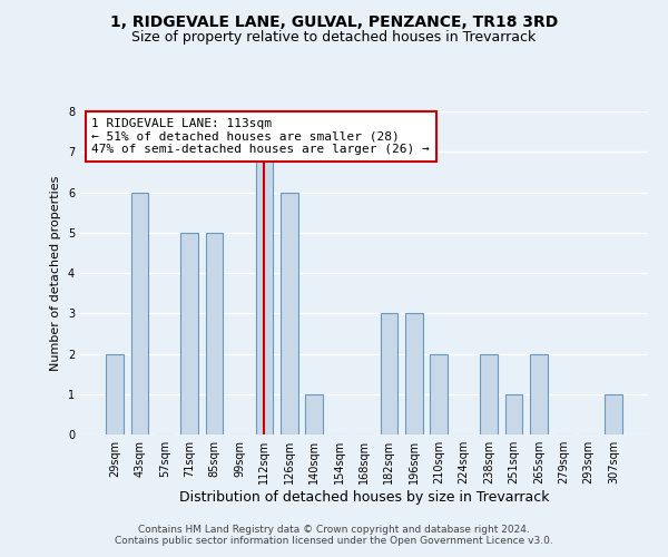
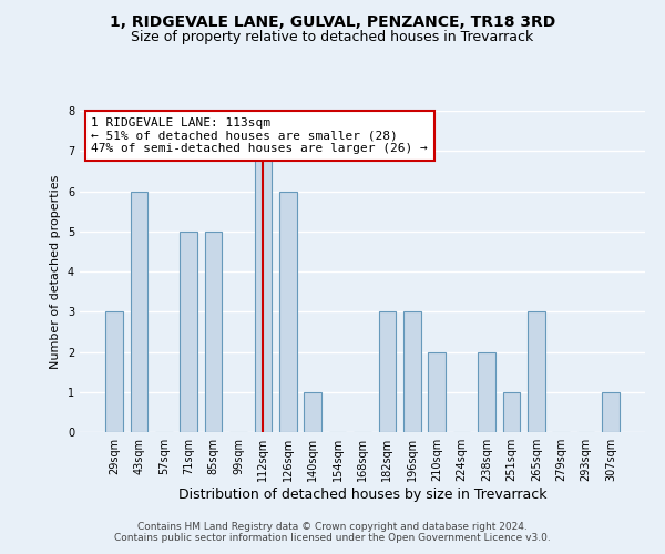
29sqm: 2 -> 3
265sqm: 2 -> 3
